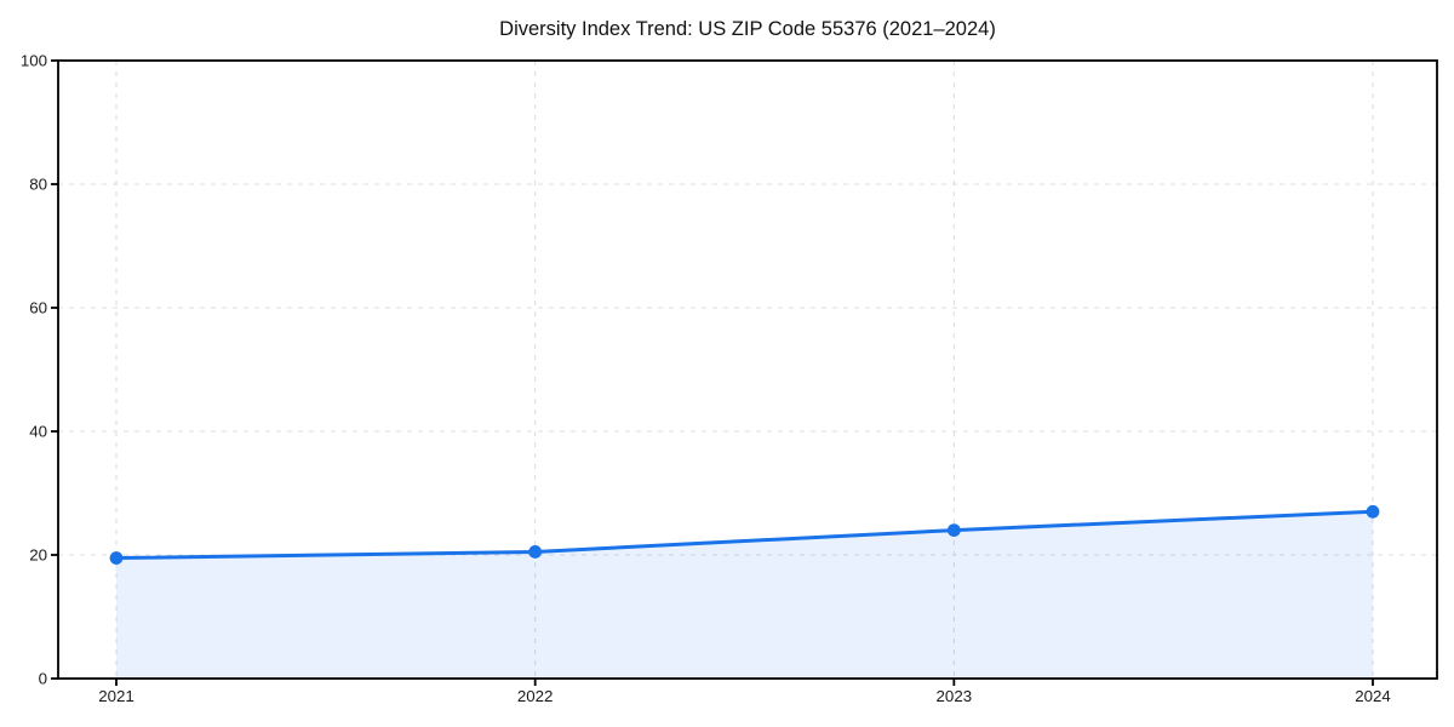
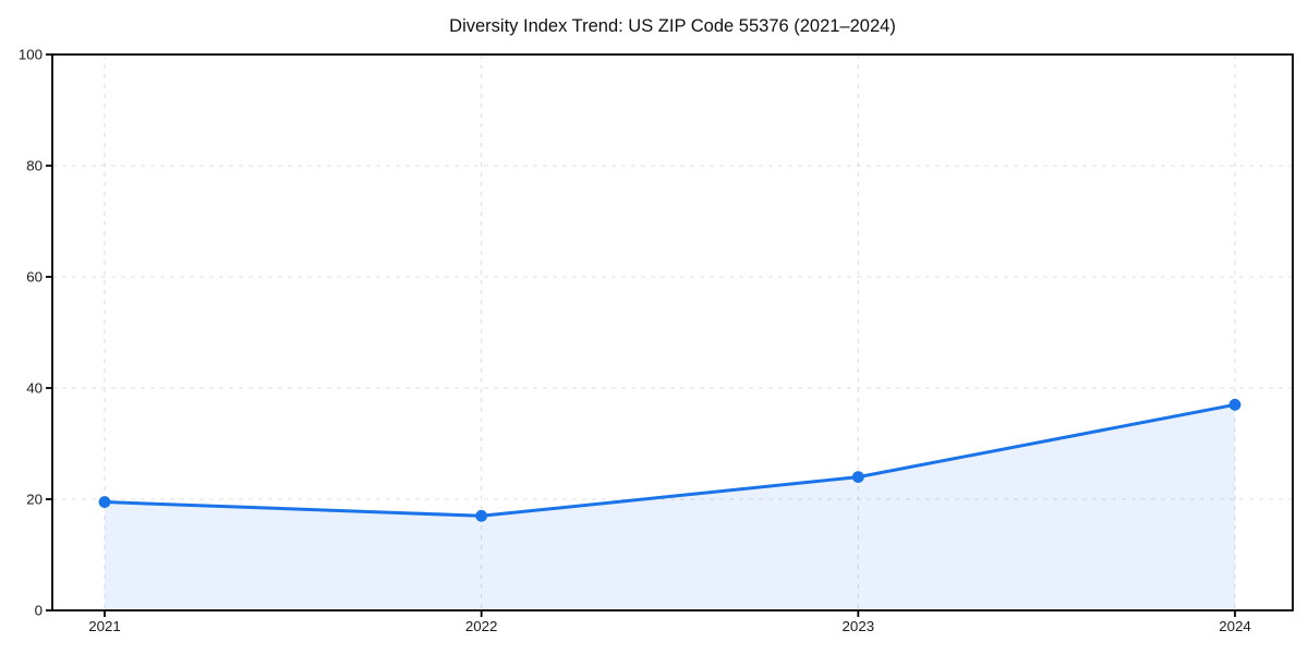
2022: 20 -> 17
2024: 27 -> 37
